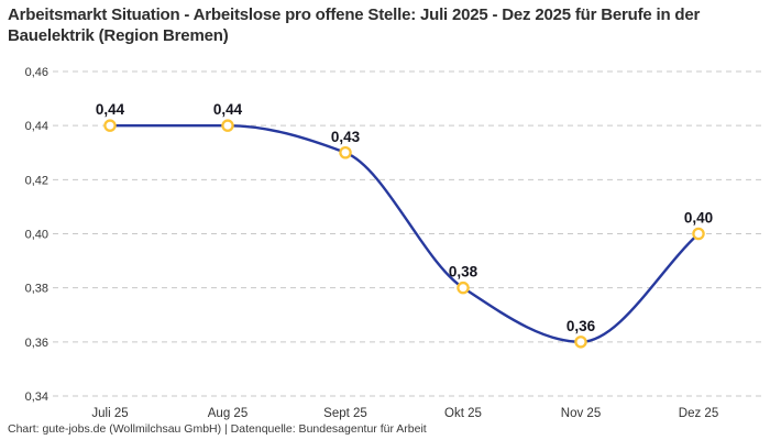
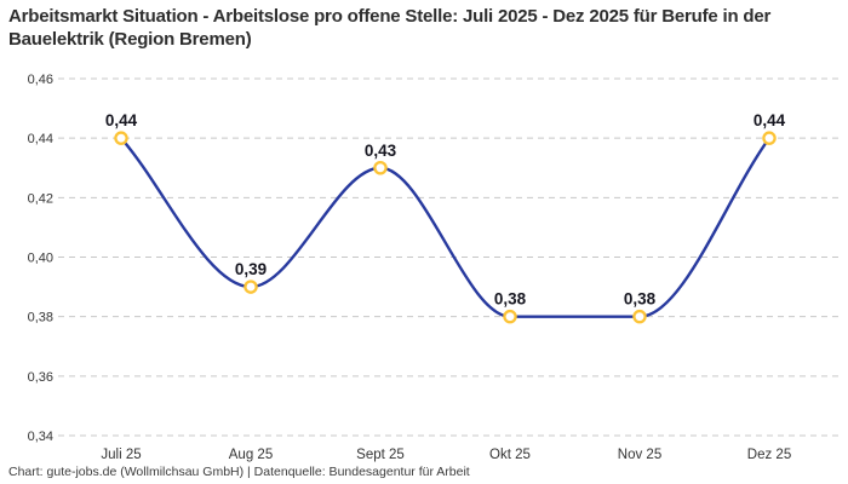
Aug 25: 0,44 -> 0,39
Nov 25: 0,36 -> 0,38
Dez 25: 0,40 -> 0,44
